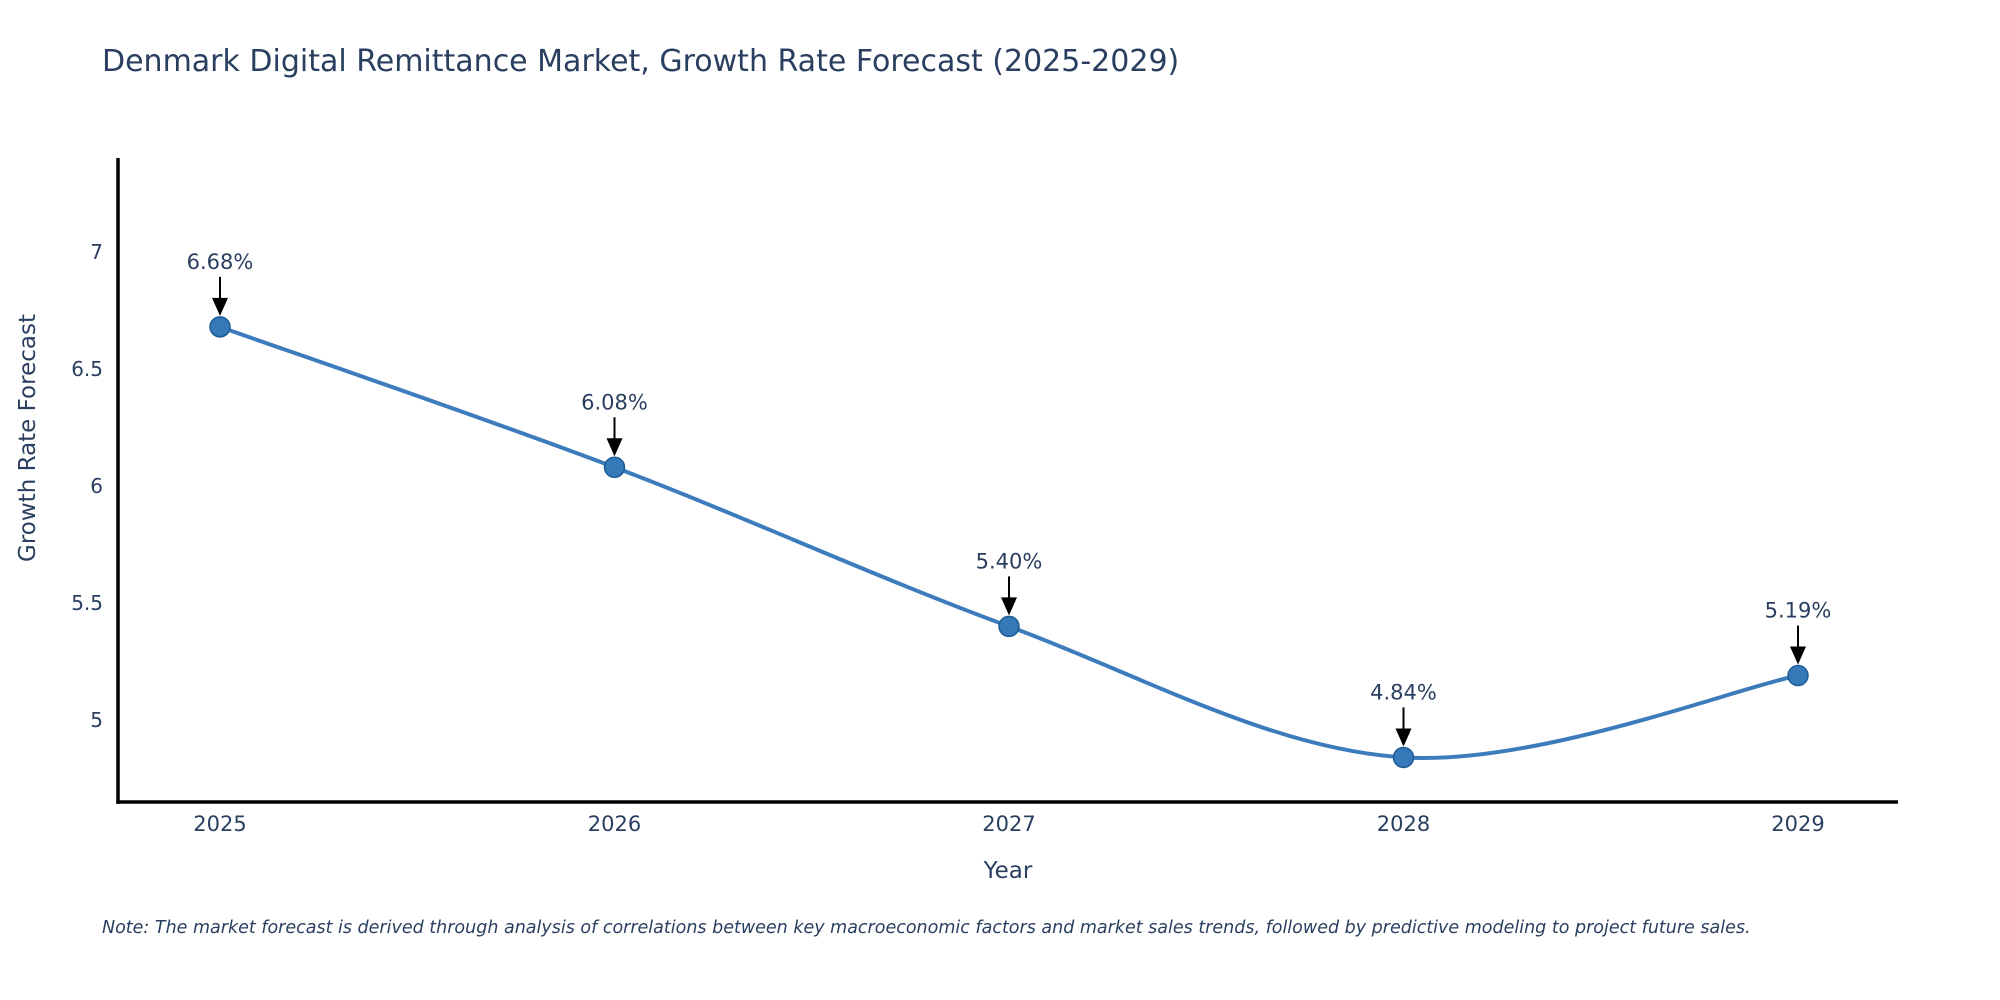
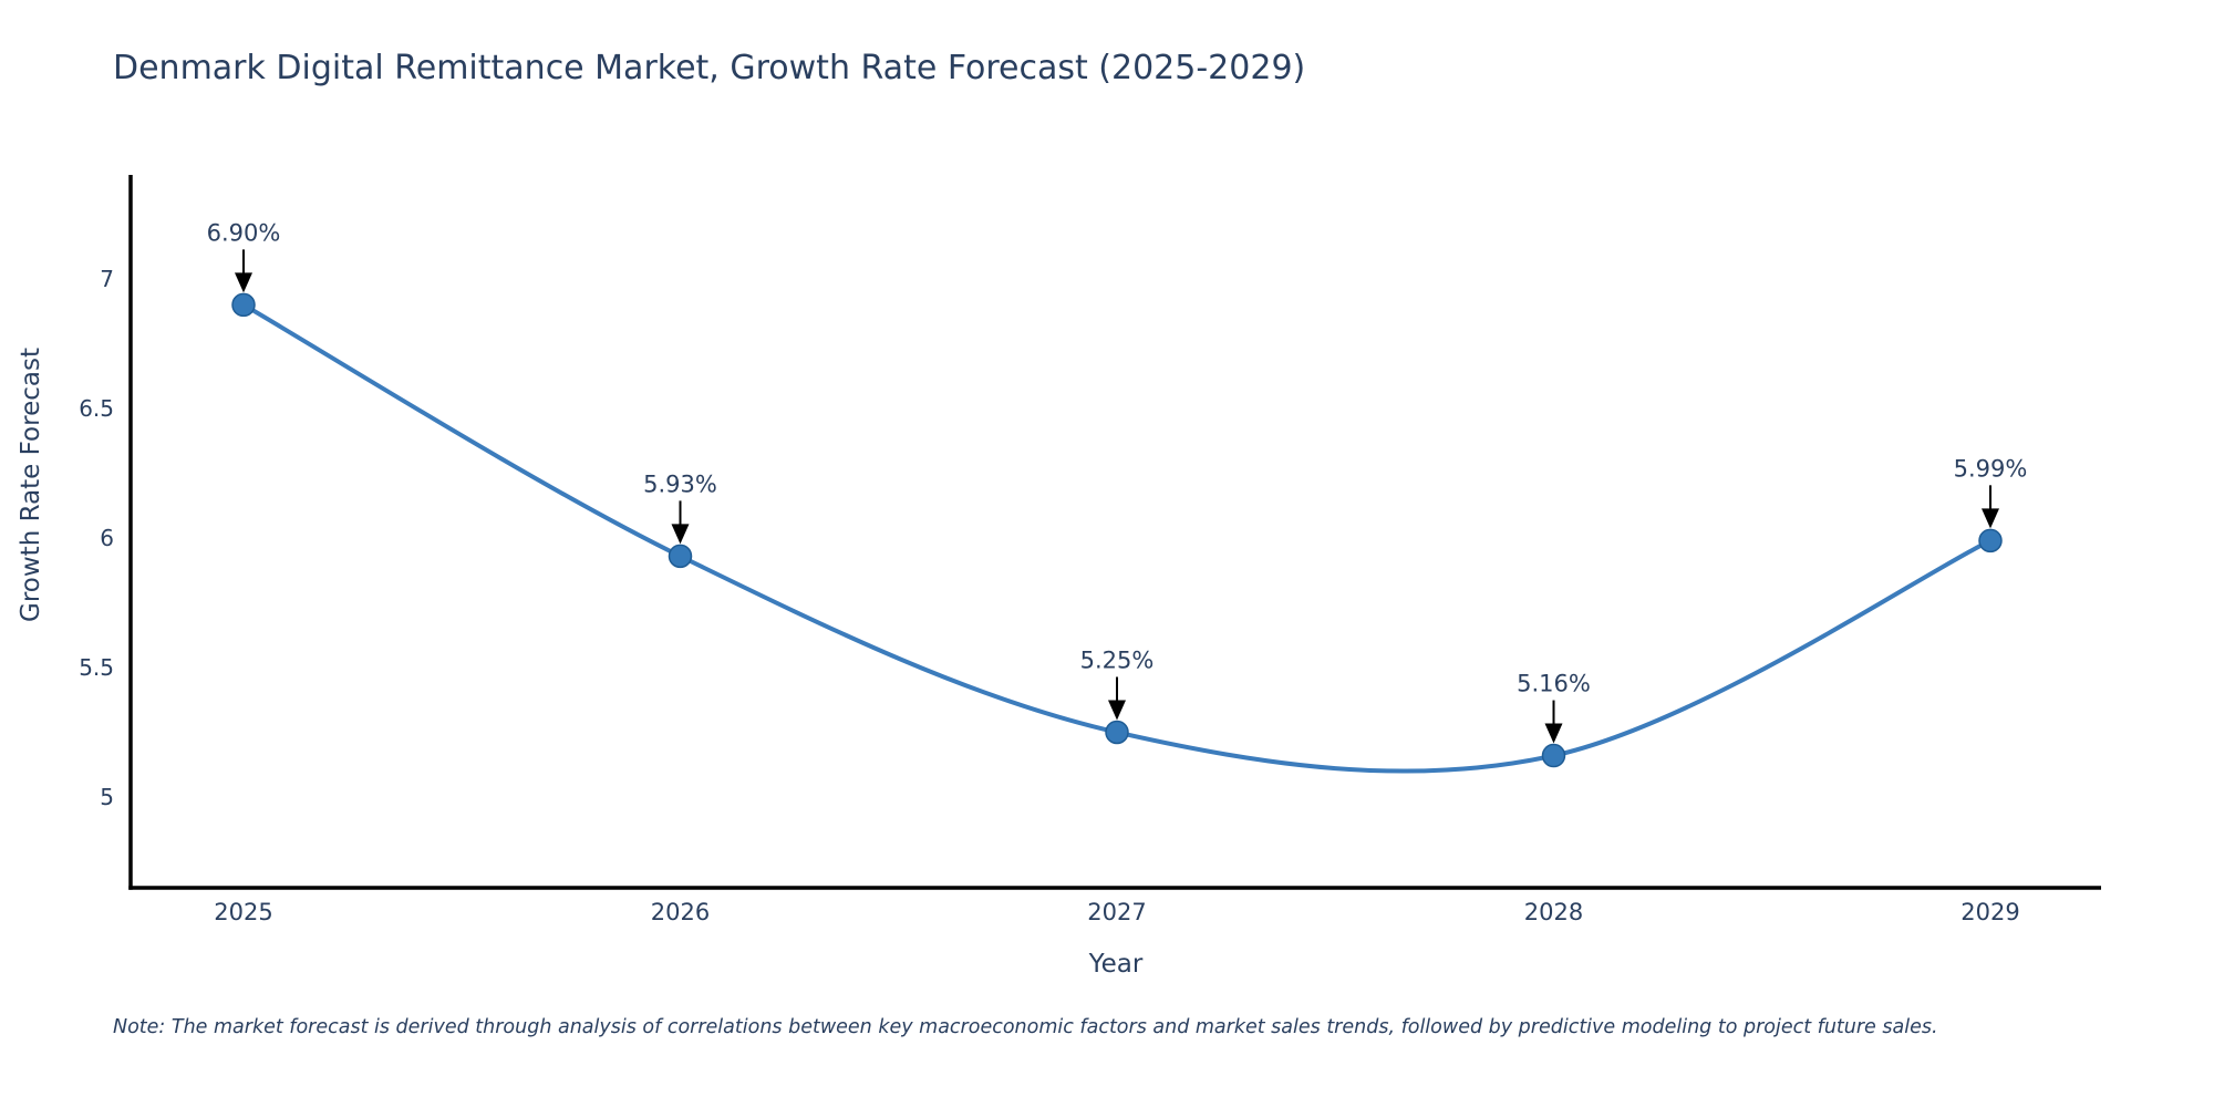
2025: 6.68% -> 6.90%
2026: 6.08% -> 5.93%
2027: 5.40% -> 5.25%
2028: 4.84% -> 5.16%
2029: 5.19% -> 5.99%
